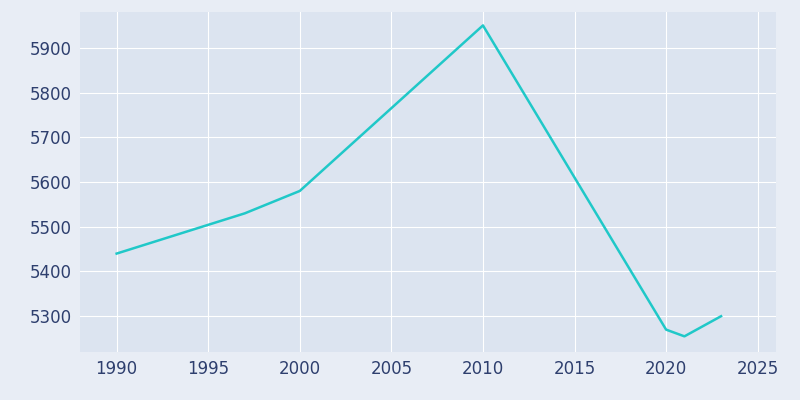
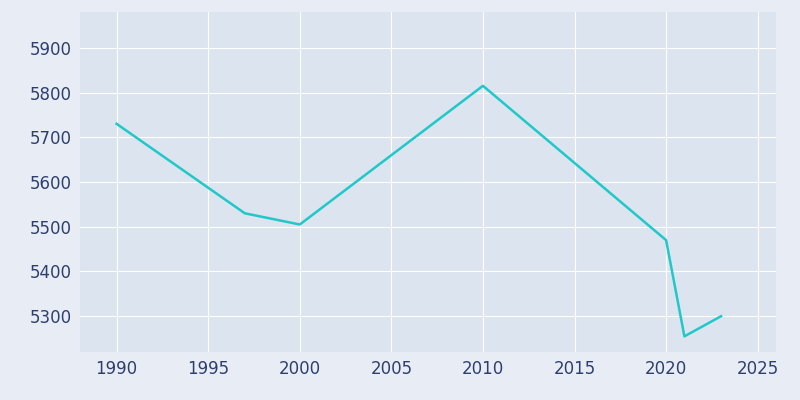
1990: 5440 -> 5730
2000: 5580 -> 5505
2010: 5950 -> 5815
2020: 5270 -> 5470
